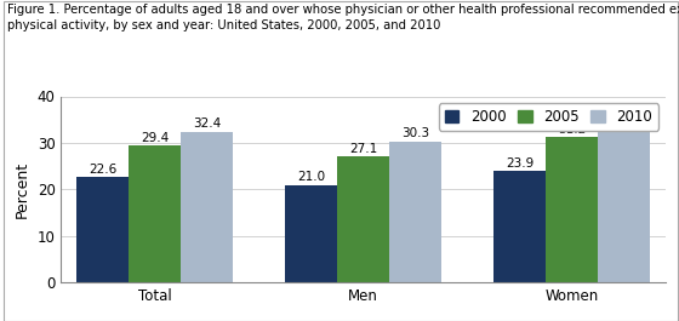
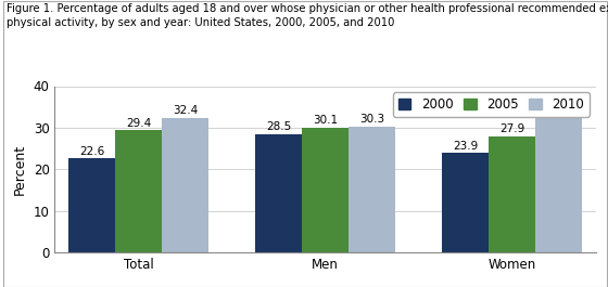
2000/Men: 21.0 -> 28.5
2005/Men: 27.1 -> 30.1
2005/Women: 31.2 -> 27.9
